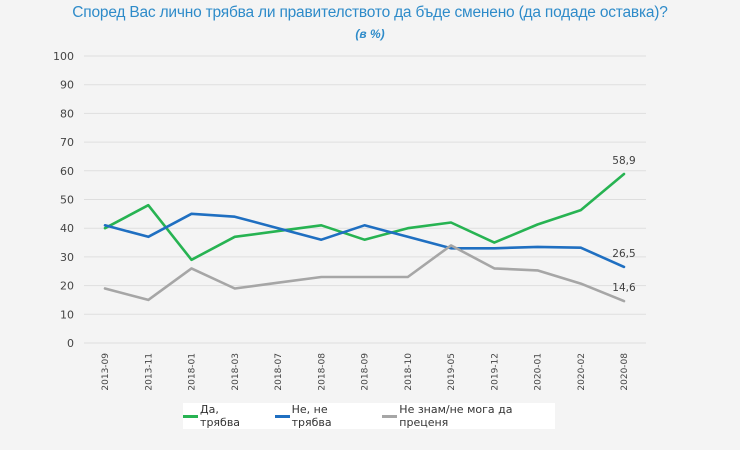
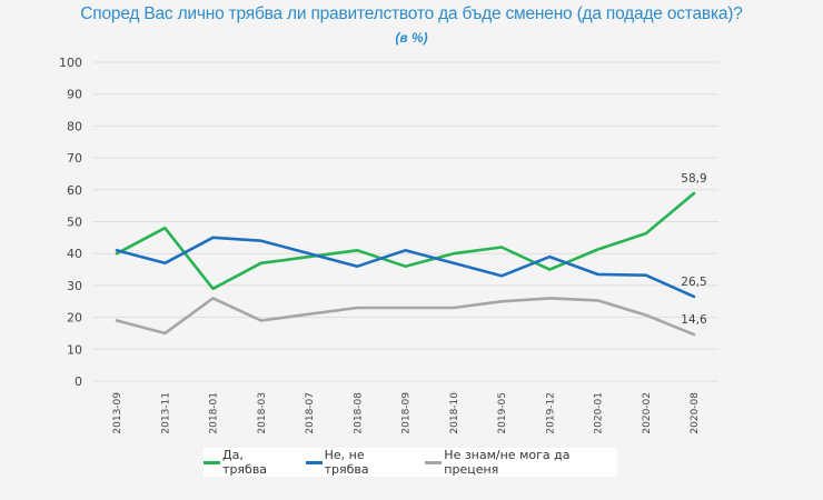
Не знам/не мога да преценя/2019-05: 34 -> 25
Не, не трябва/2019-12: 33 -> 39
